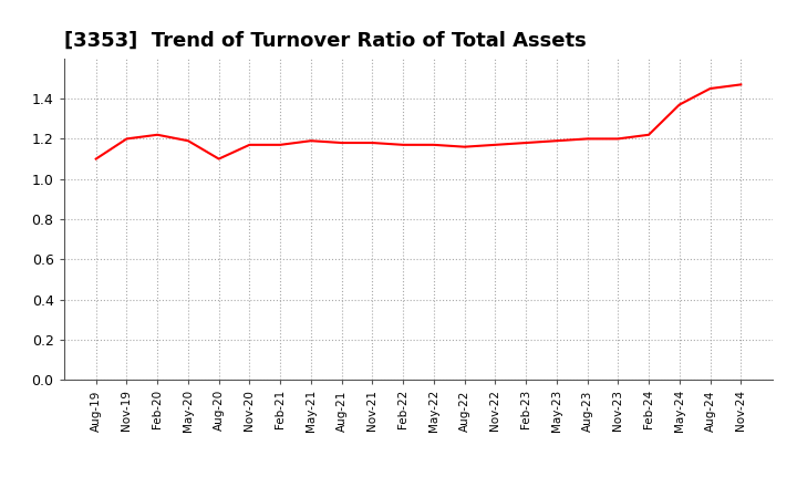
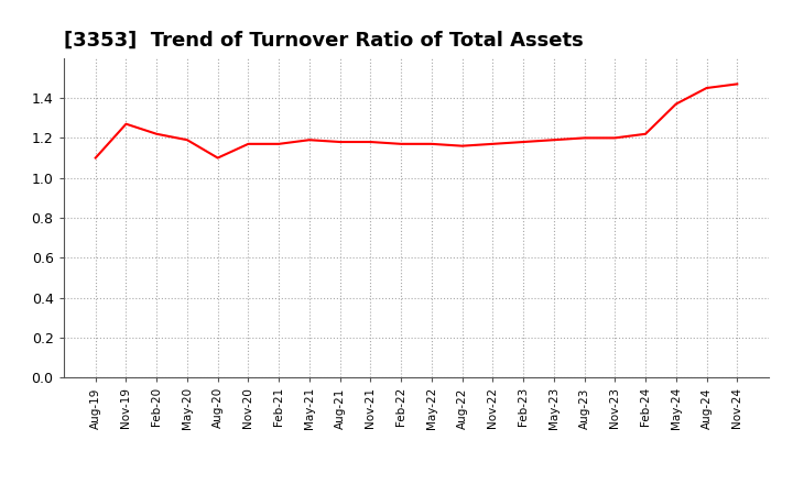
Nov-19: 1.20 -> 1.27
